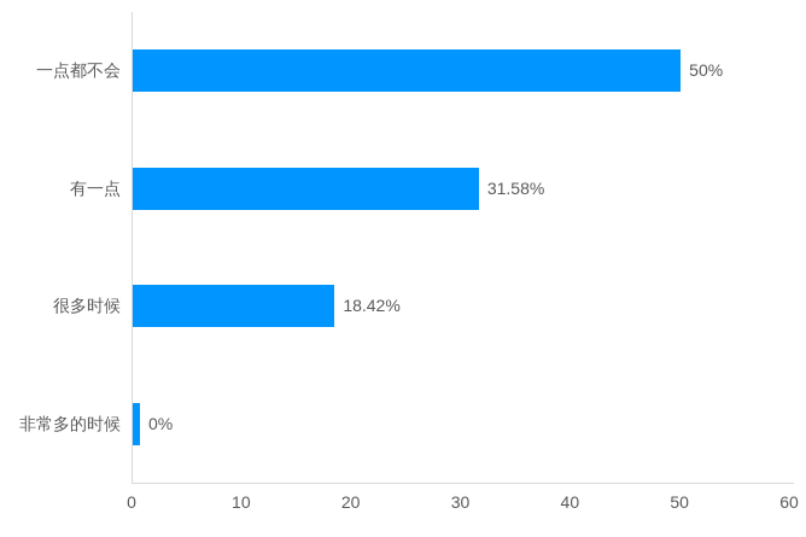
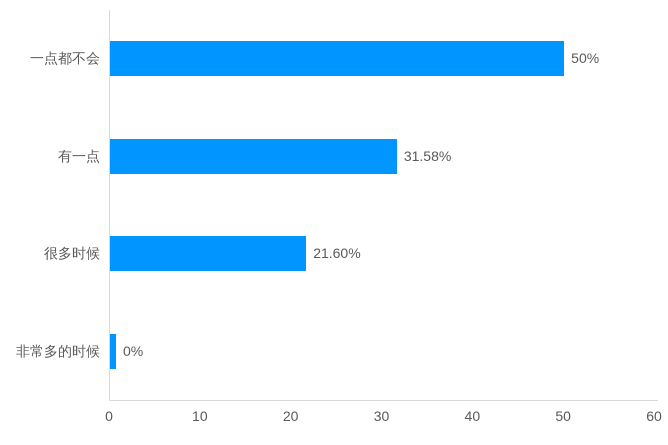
很多时候: 18.42% -> 21.60%
